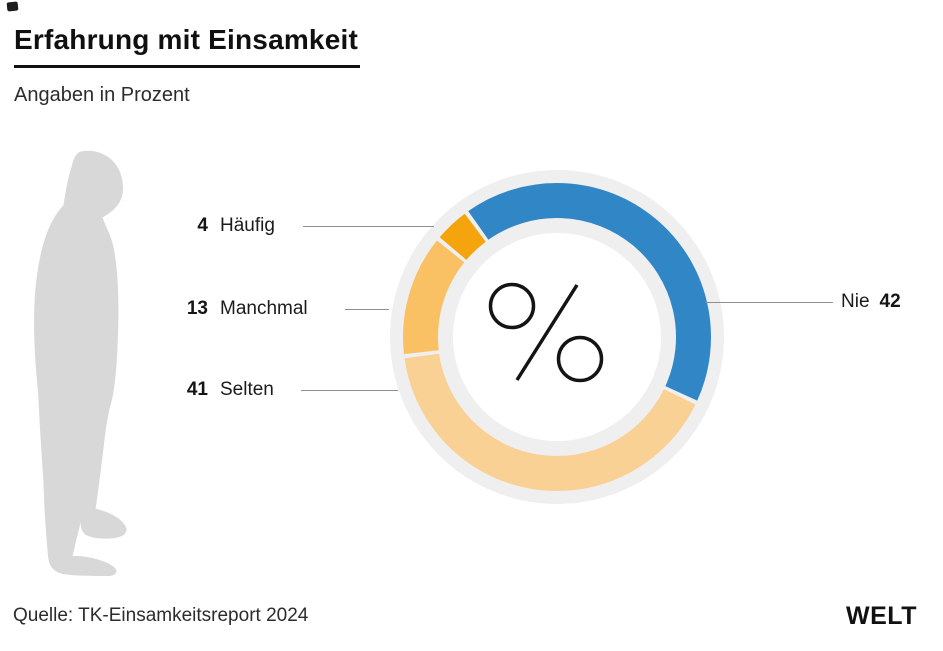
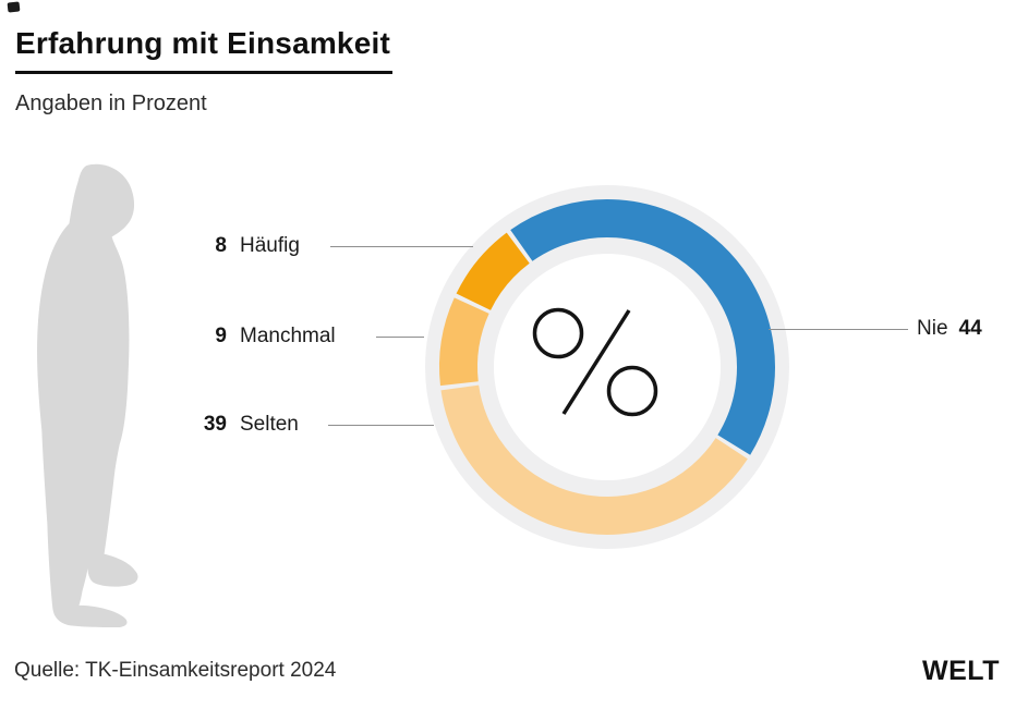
Nie: 42 -> 44
Selten: 41 -> 39
Manchmal: 13 -> 9
Häufig: 4 -> 8
